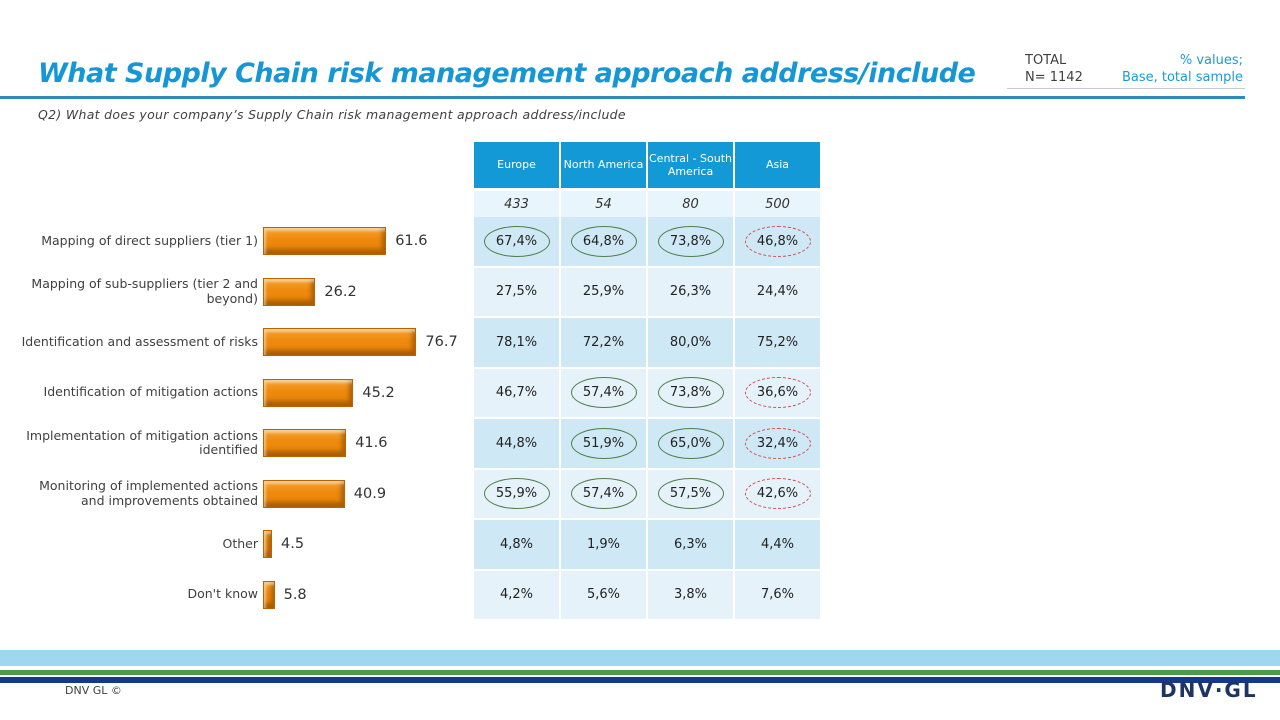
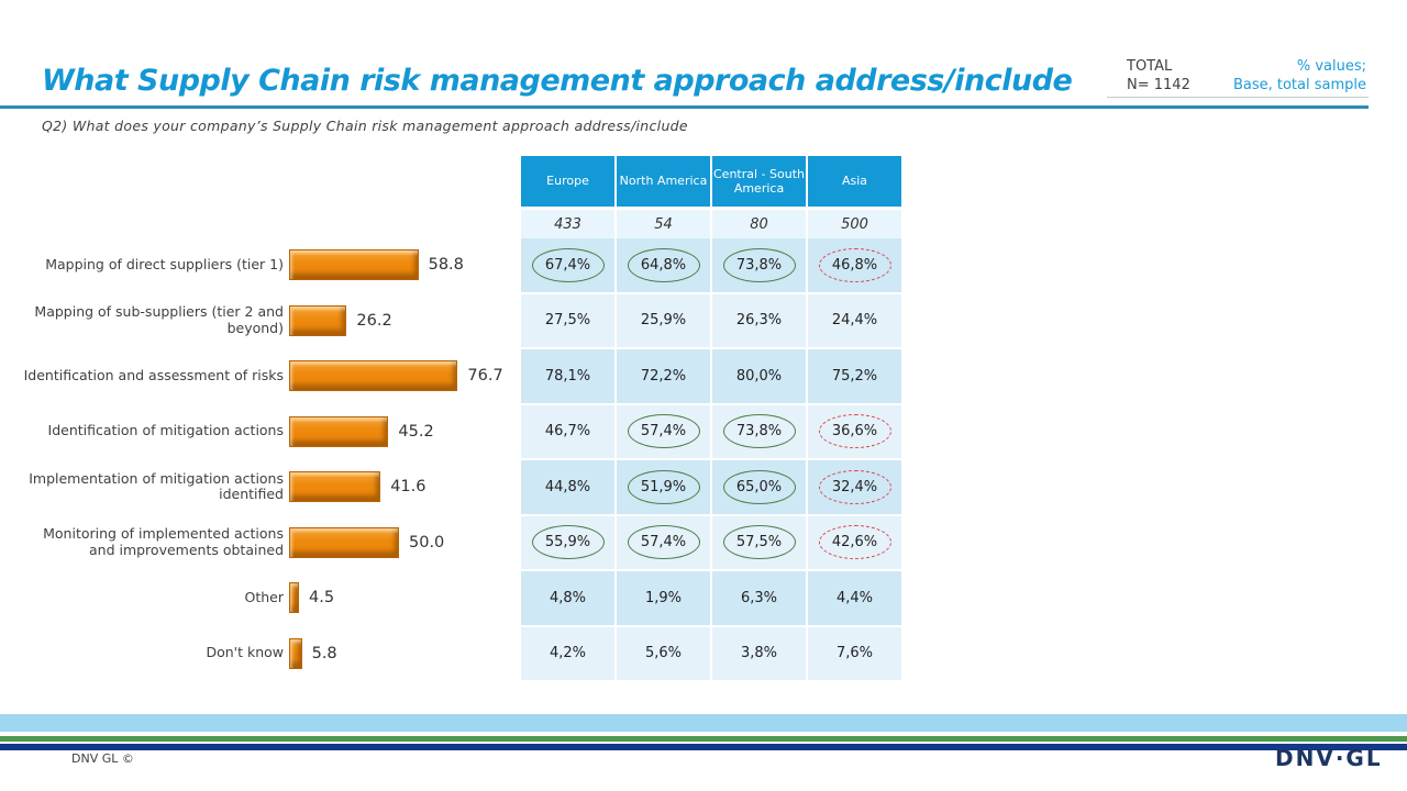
Mapping of direct suppliers (tier 1): 61.6 -> 58.8
Monitoring of implemented actions and improvements obtained: 40.9 -> 50.0
